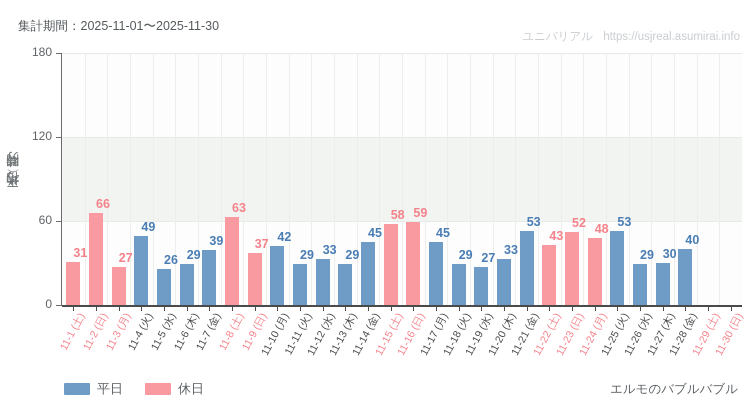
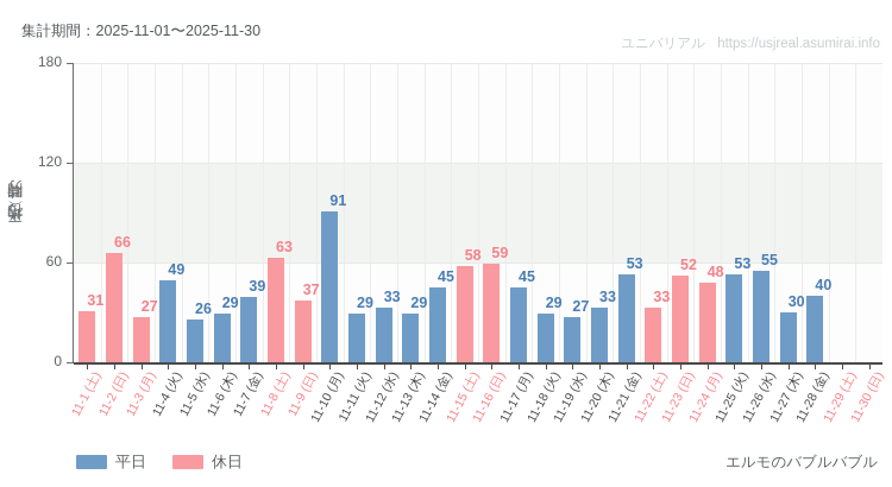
11-10 (月): 42 -> 91
11-22 (土): 43 -> 33
11-26 (水): 29 -> 55
